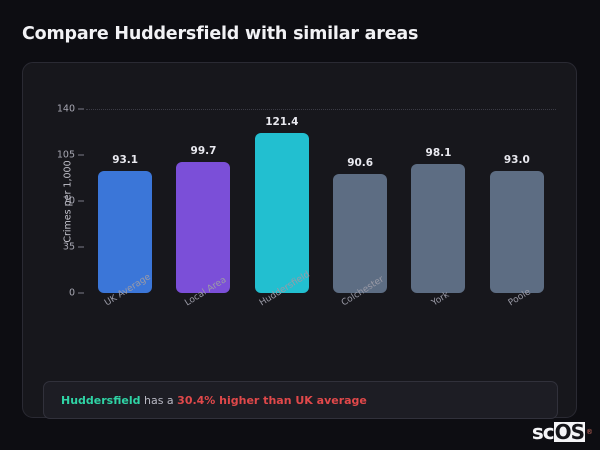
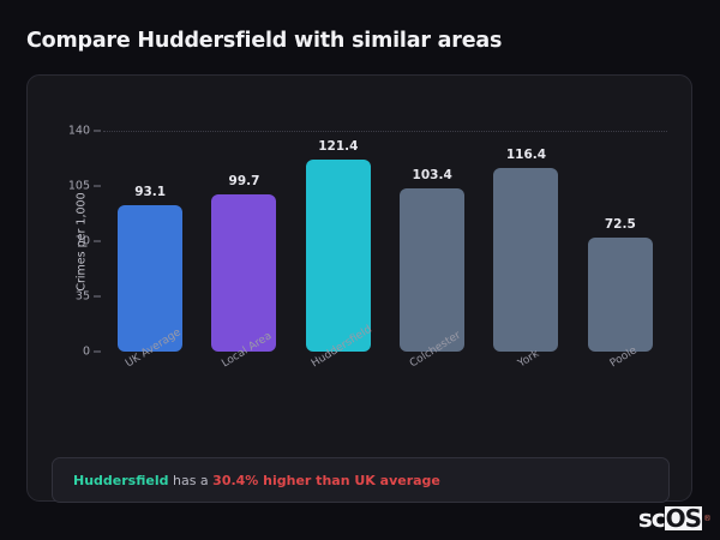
Colchester: 90.6 -> 103.4
York: 98.1 -> 116.4
Poole: 93.0 -> 72.5
